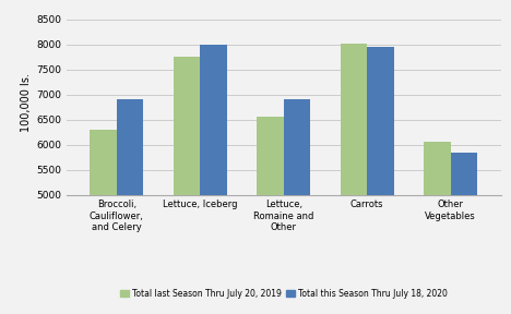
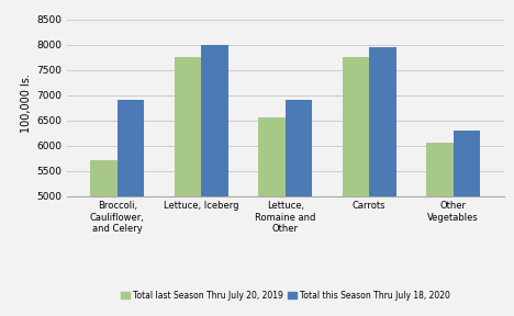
Total last Season Thru July 20, 2019/Broccoli, Cauliflower, and Celery: 6300 -> 5700
Total last Season Thru July 20, 2019/Carrots: 8020 -> 7750
Total this Season Thru July 18, 2020/Other Vegetables: 5850 -> 6300
